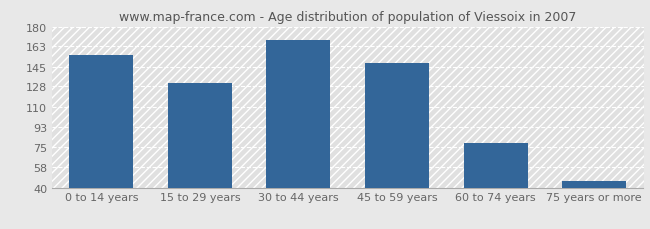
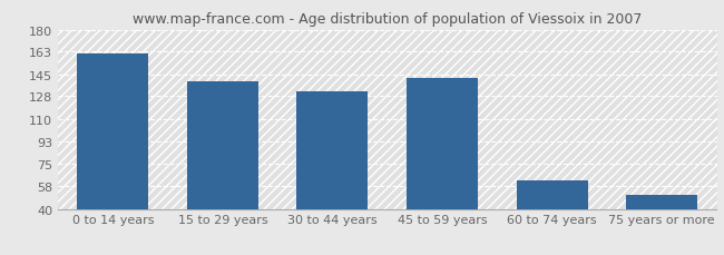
0 to 14 years: 155 -> 161
15 to 29 years: 131 -> 140
30 to 44 years: 168 -> 132
45 to 59 years: 148 -> 142
60 to 74 years: 79 -> 62
75 years or more: 46 -> 51
